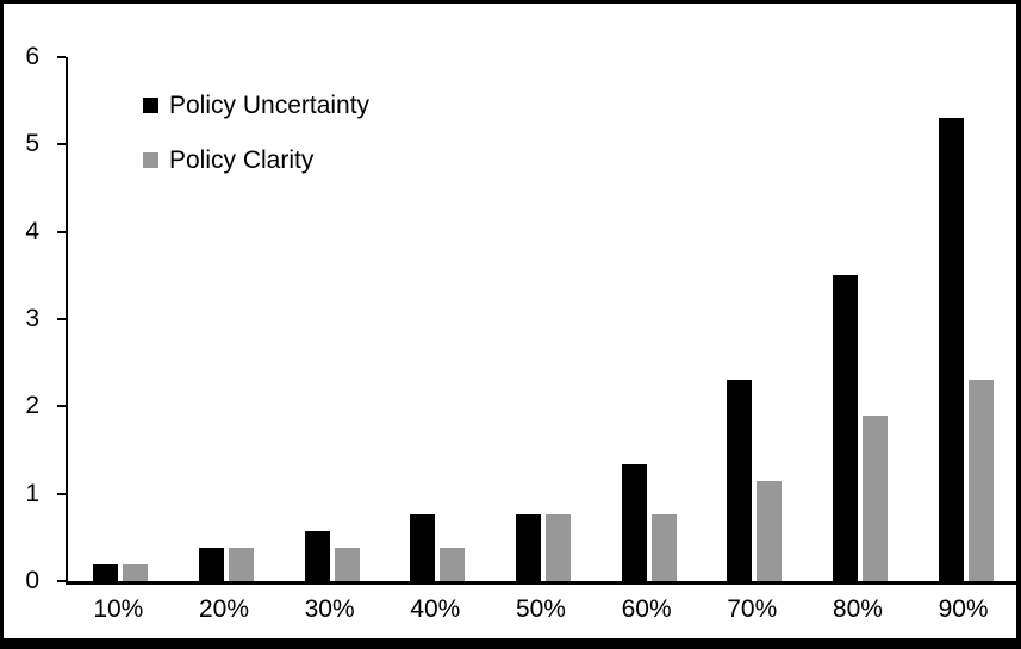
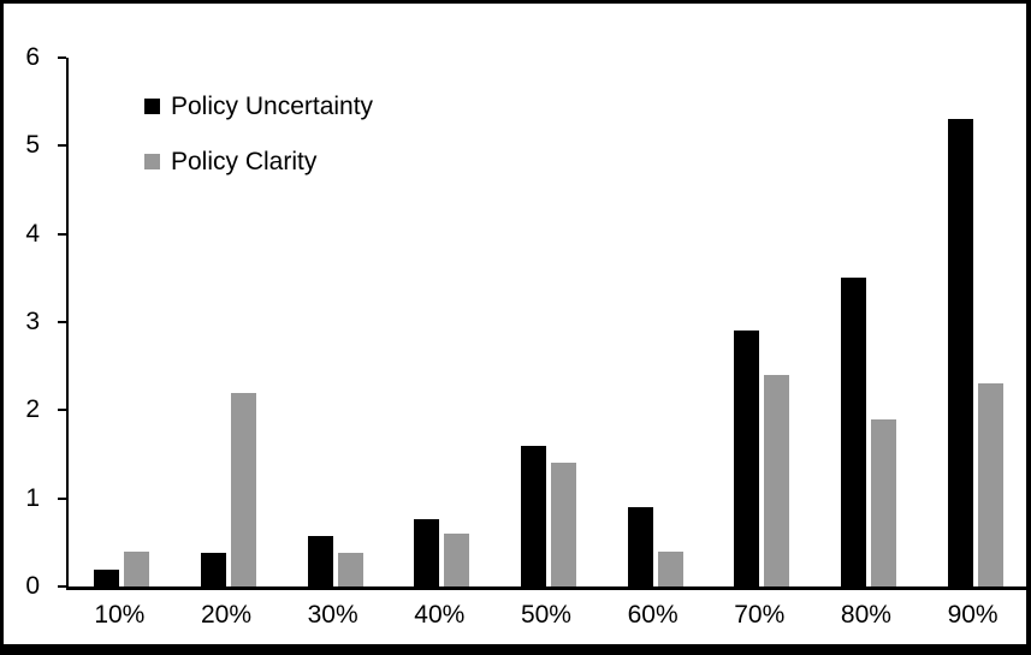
Policy Clarity/10%: 0.2 -> 0.4
Policy Clarity/20%: 0.4 -> 2.2
Policy Clarity/40%: 0.4 -> 0.6
Policy Uncertainty/50%: 0.8 -> 1.6
Policy Clarity/50%: 0.8 -> 1.4
Policy Uncertainty/60%: 1.3 -> 0.9
Policy Clarity/60%: 0.8 -> 0.4
Policy Uncertainty/70%: 2.3 -> 2.9
Policy Clarity/70%: 1.1 -> 2.4
